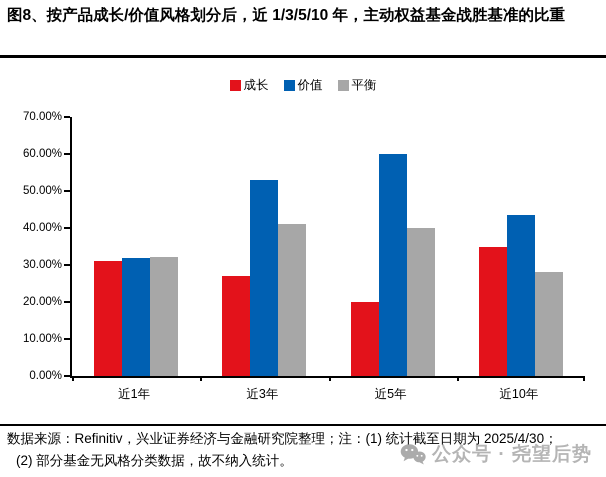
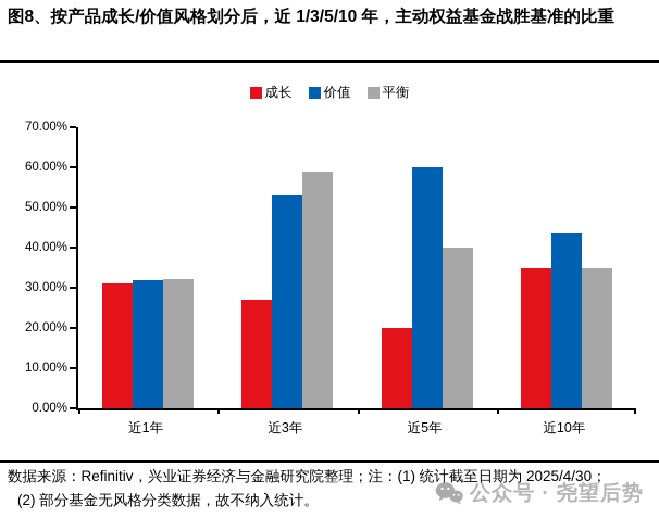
平衡/近3年: 41% -> 59%
平衡/近10年: 28% -> 35%
